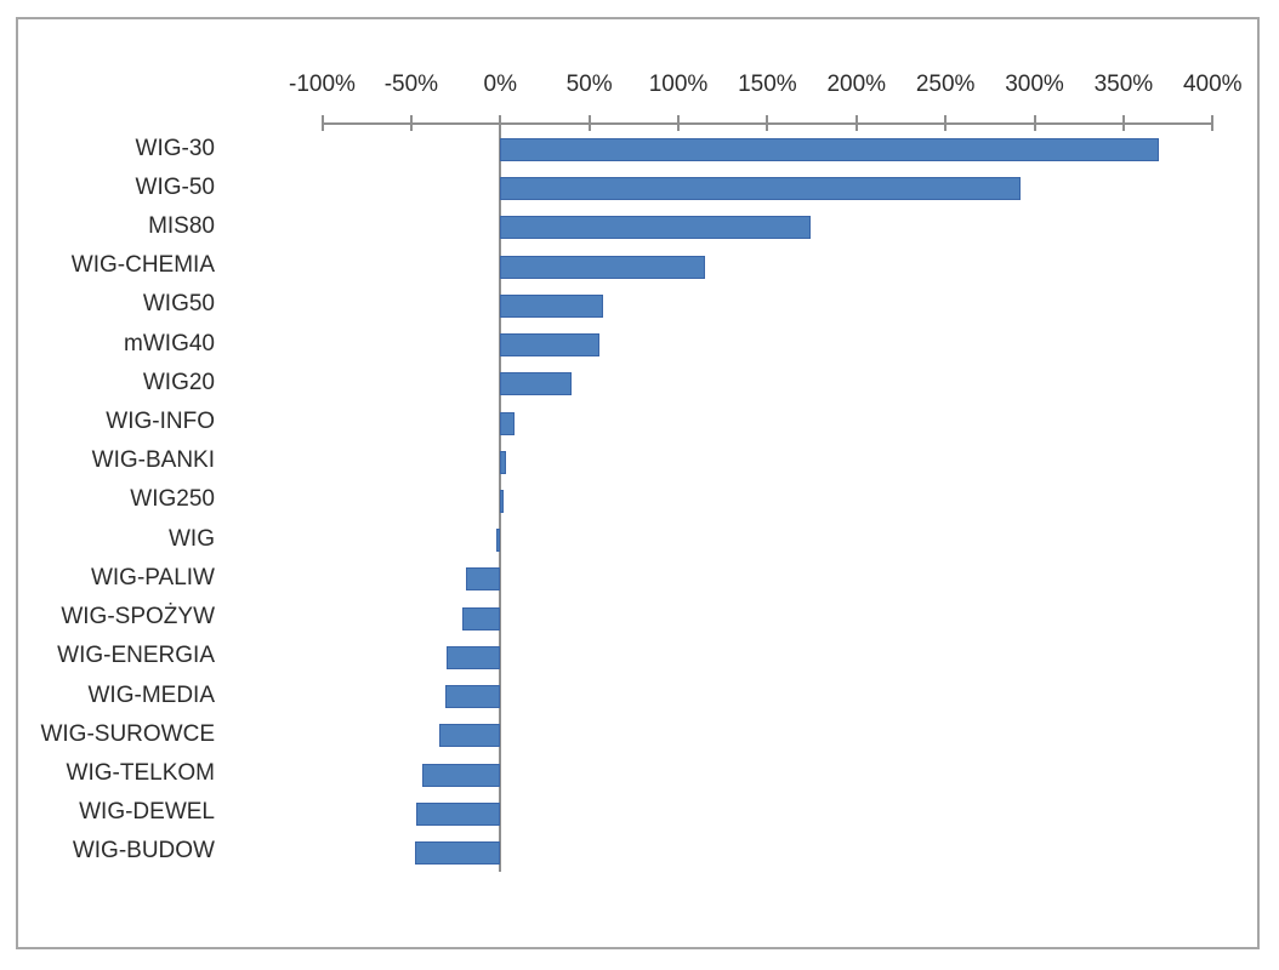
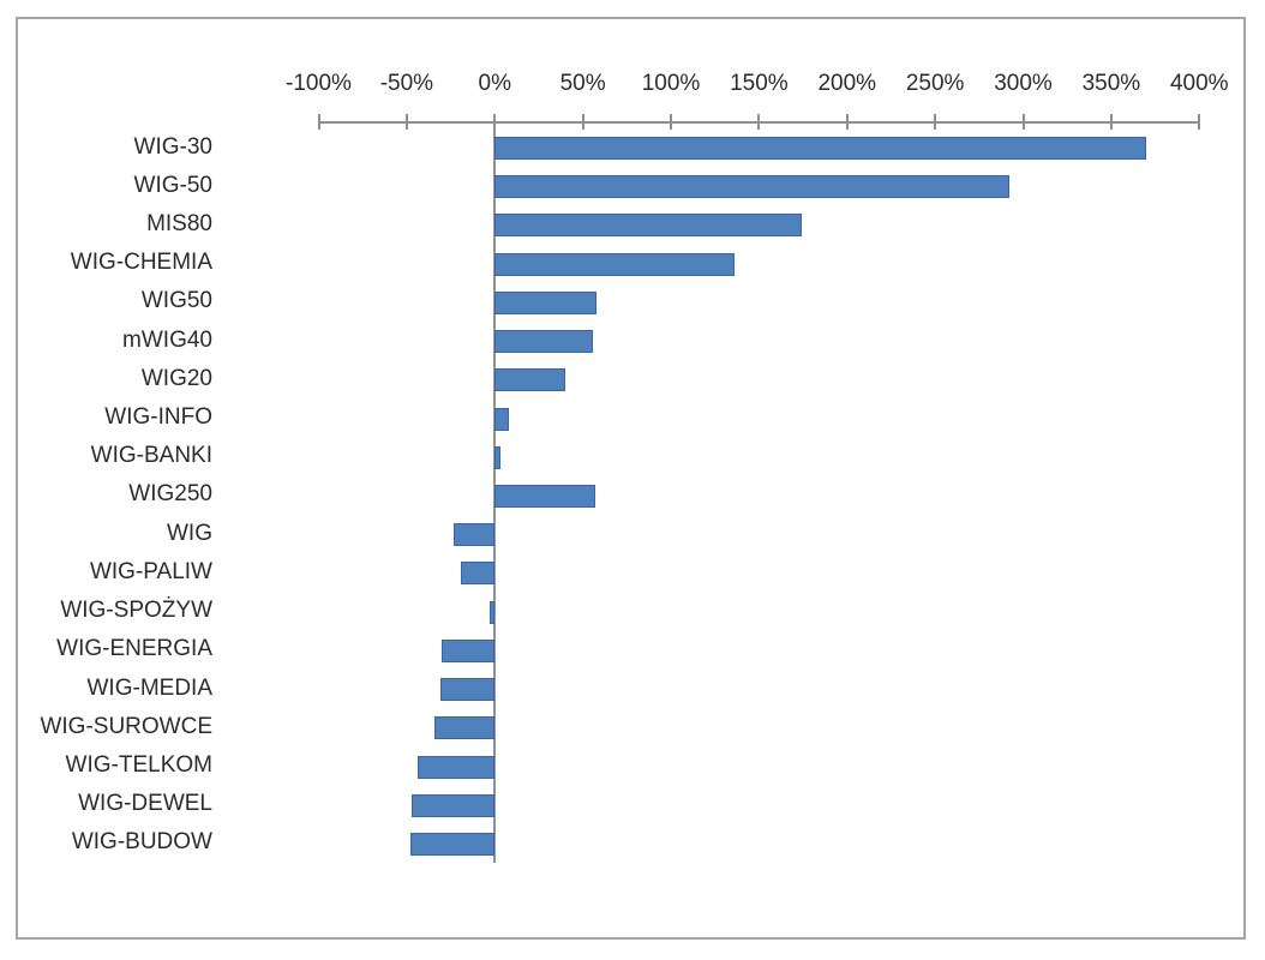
WIG-CHEMIA: 115% -> 136%
WIG250: 2% -> 57%
WIG: -2% -> -23%
WIG-SPOŻYW: -21% -> -3%
